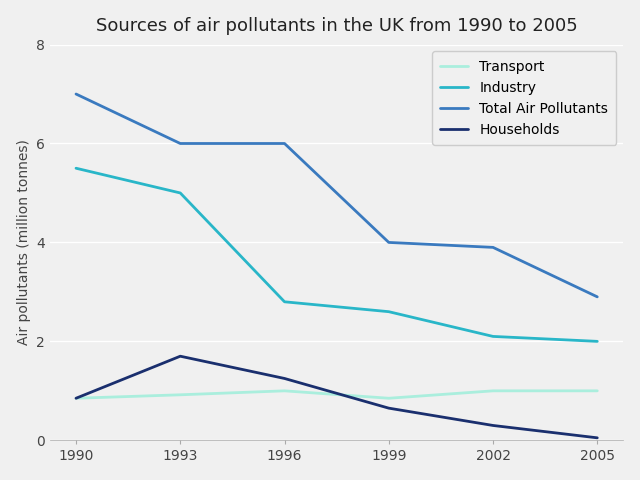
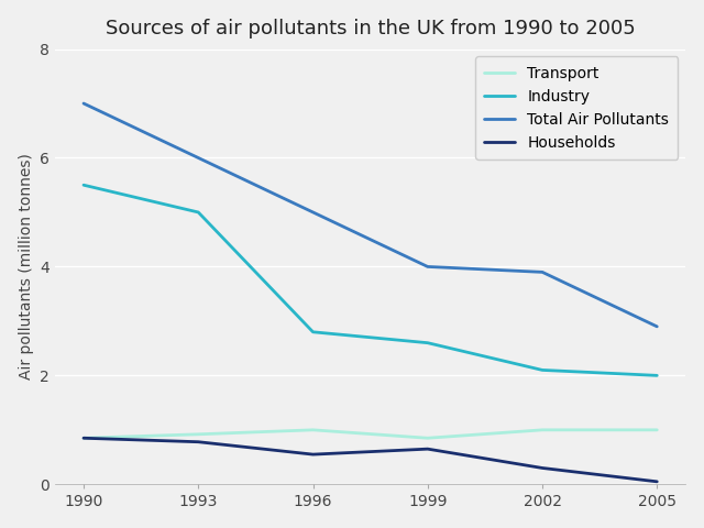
Households/1993: 1.70 -> 0.78
Total Air Pollutants/1996: 6.0 -> 5.0
Households/1996: 1.25 -> 0.55
